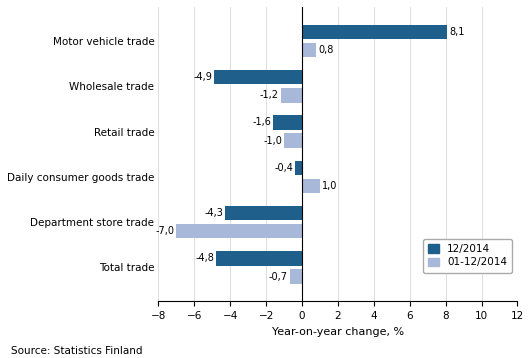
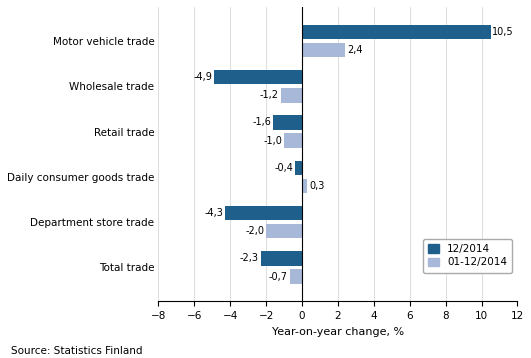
12/2014/Motor vehicle trade: 8,1 -> 10,5
01-12/2014/Motor vehicle trade: 0,8 -> 2,4
01-12/2014/Daily consumer goods trade: 1,0 -> 0,3
01-12/2014/Department store trade: -7,0 -> -2,0
12/2014/Total trade: -4,8 -> -2,3
